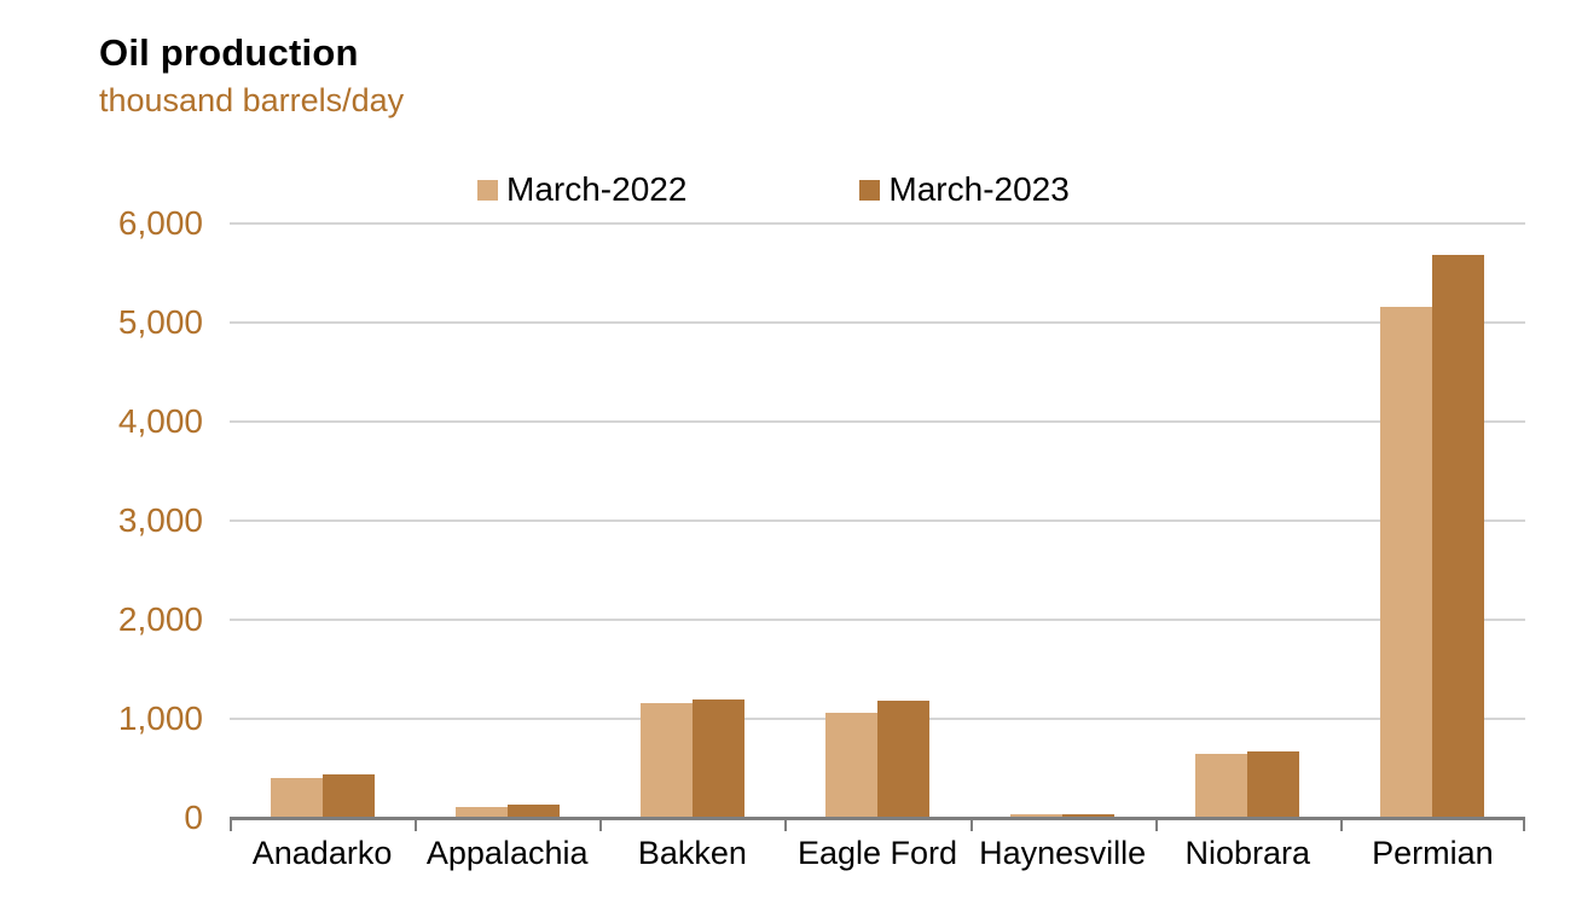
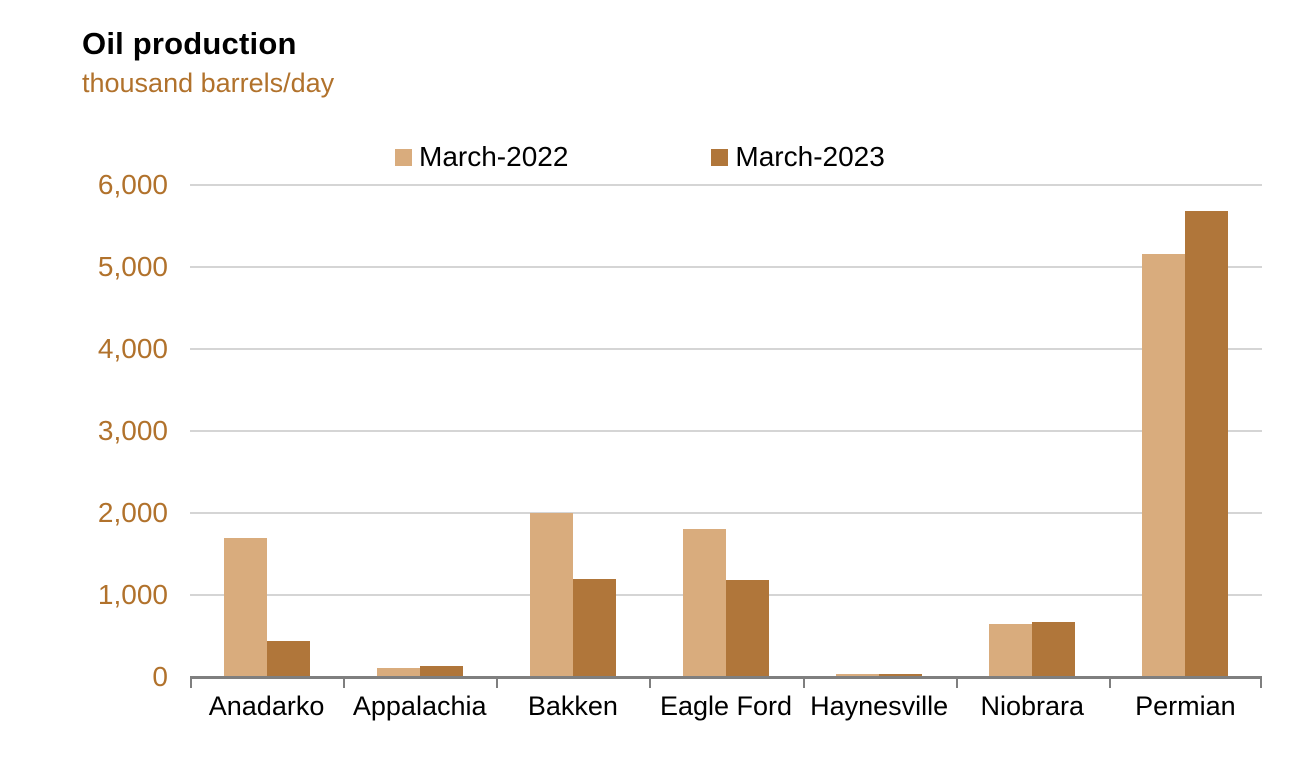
March-2022/Anadarko: 400 -> 1700
March-2022/Bakken: 1200 -> 2000
March-2022/Eagle Ford: 1100 -> 1800
